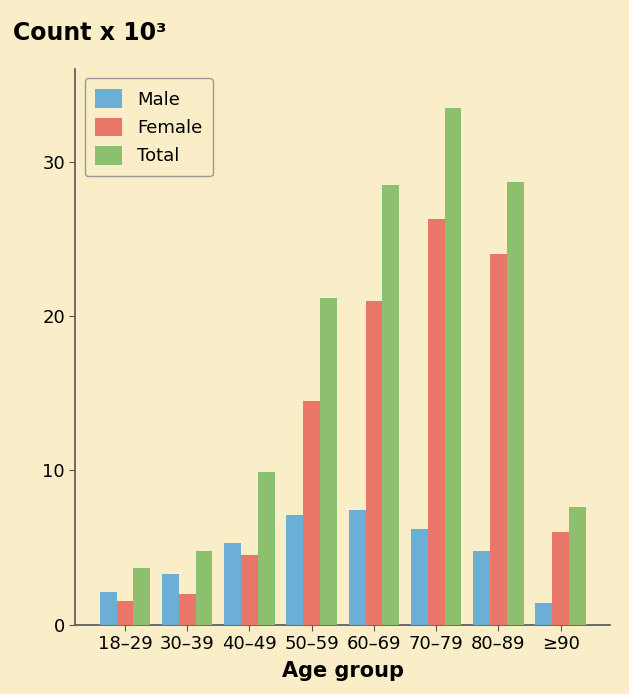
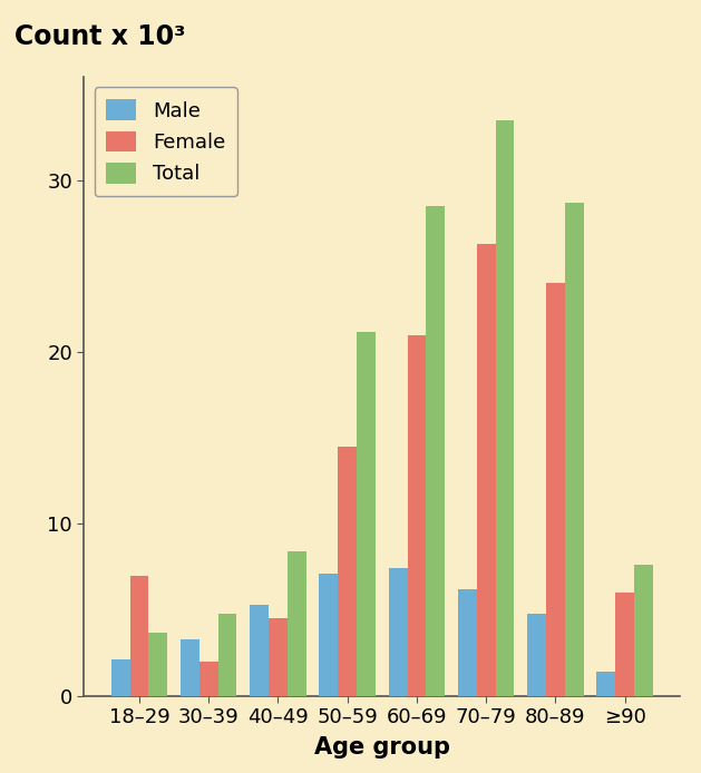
Female/18–29: 1.5 -> 7.0
Total/40–49: 9.9 -> 8.4
